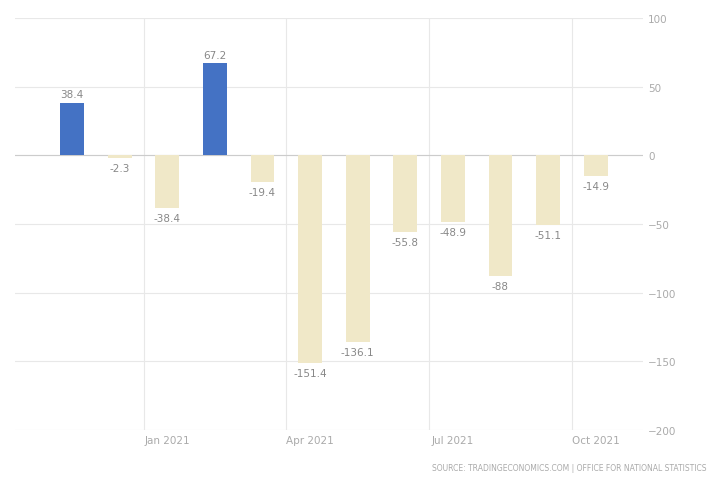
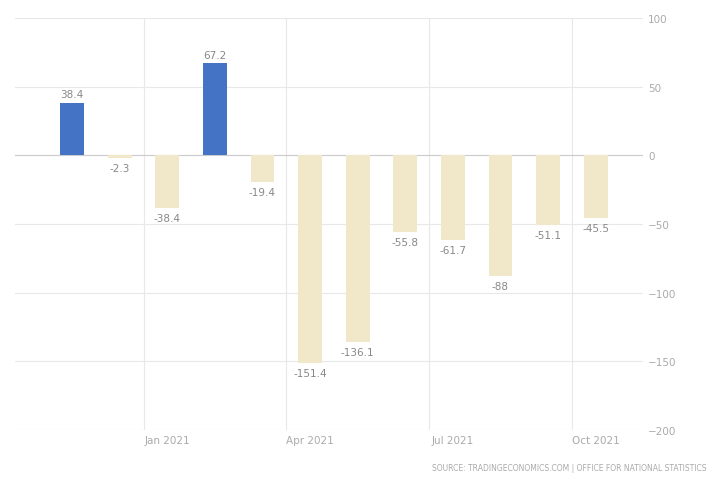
Jul 2021: -48.9 -> -61.7
Oct 2021: -14.9 -> -45.5
